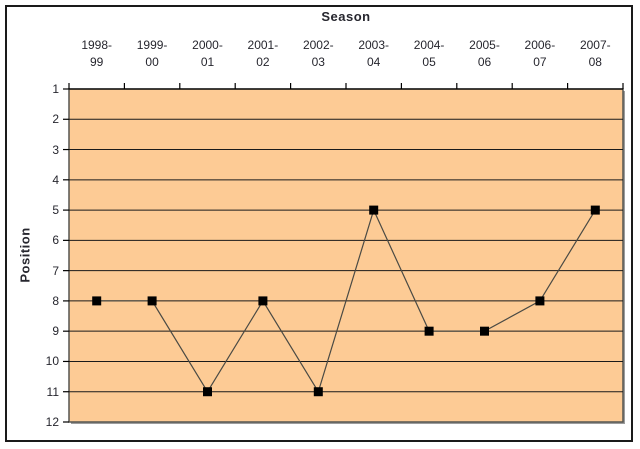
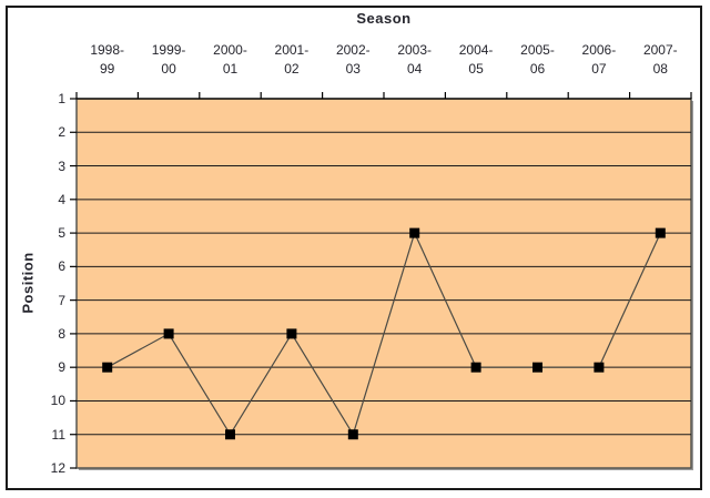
1998-99: 8 -> 9
2006-07: 8 -> 9
